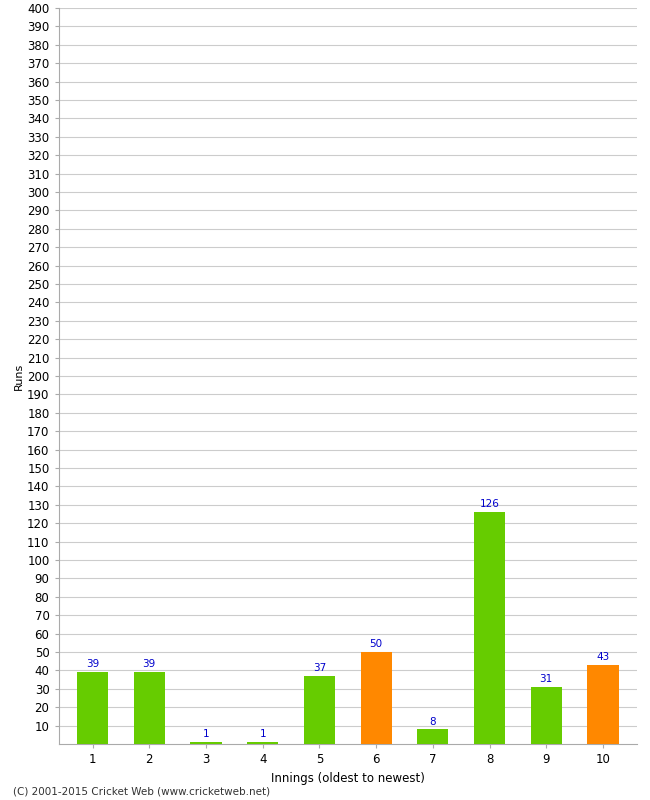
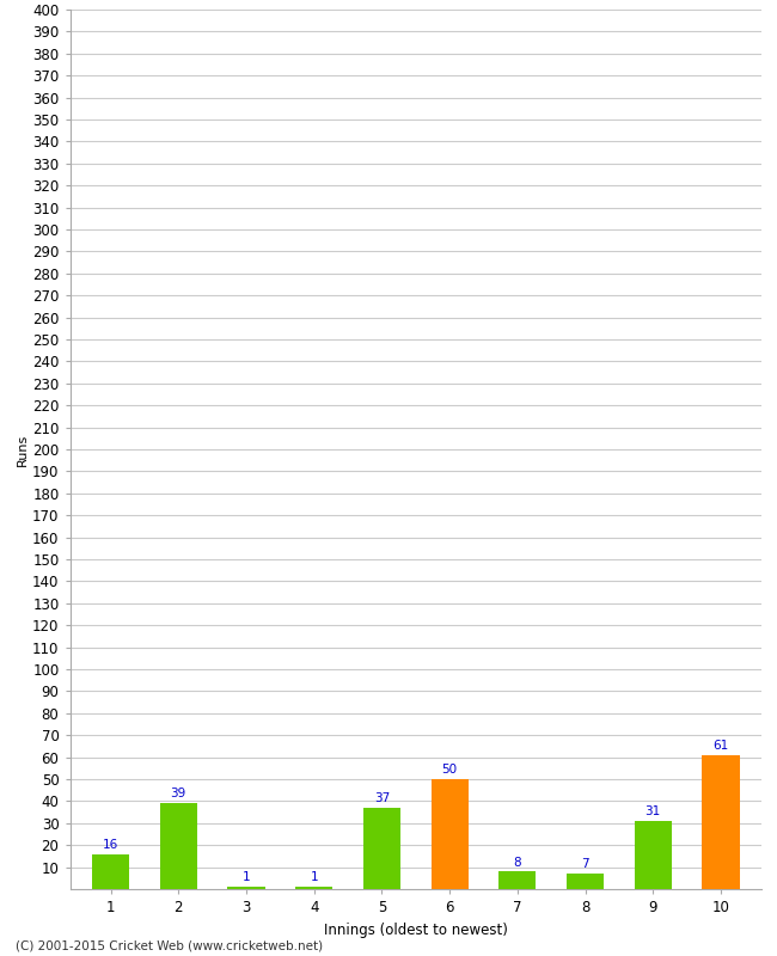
1: 39 -> 16
8: 126 -> 7
10: 43 -> 61
